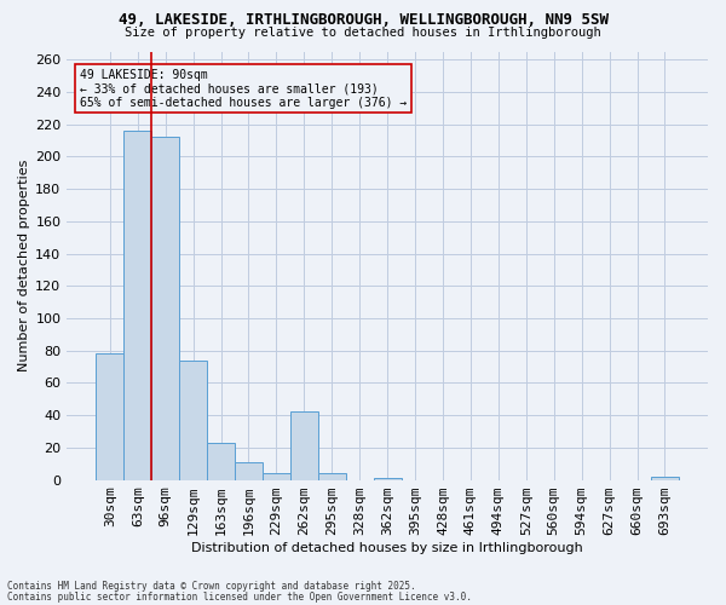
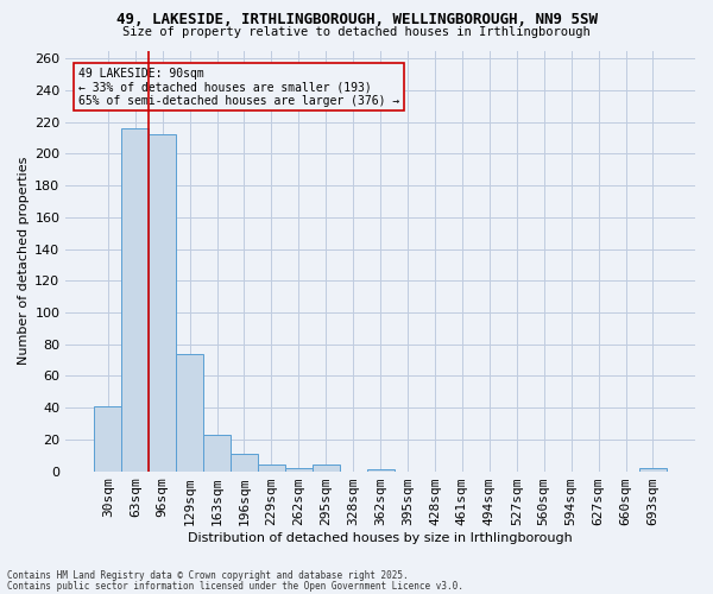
30sqm: 78 -> 41
262sqm: 42 -> 2
